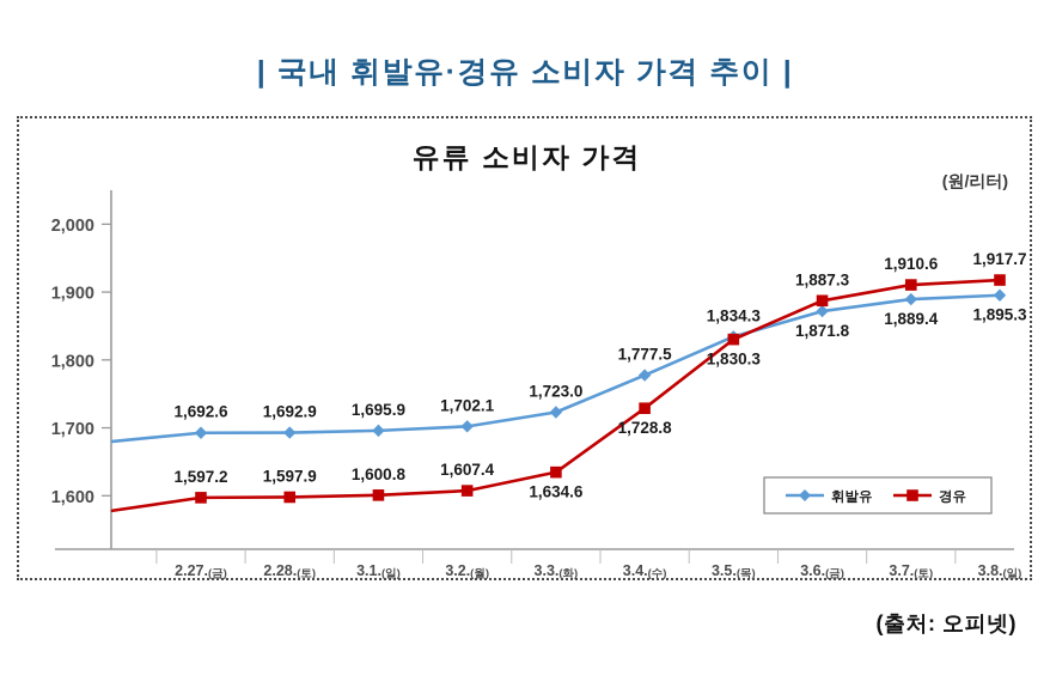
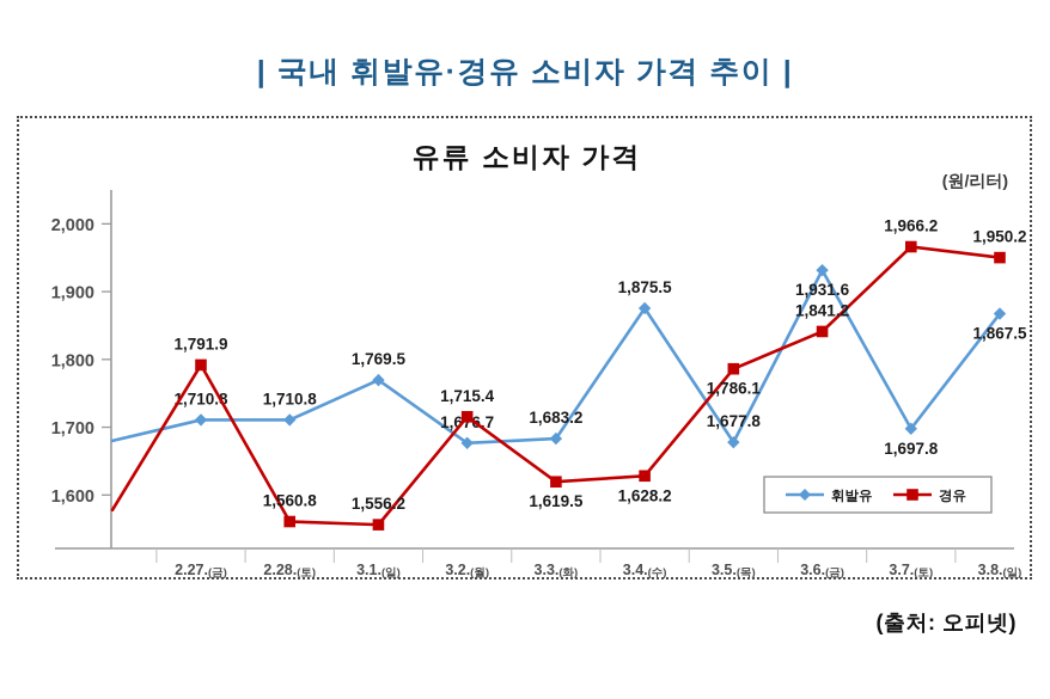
휘발유/2.27.(금): 1,692.6 -> 1,710.8
경유/2.27.(금): 1,597.2 -> 1,791.9
휘발유/2.28.(토): 1,692.9 -> 1,710.8
경유/2.28.(토): 1,597.9 -> 1,560.8
휘발유/3.1.(일): 1,695.9 -> 1,769.5
경유/3.1.(일): 1,600.8 -> 1,556.2
휘발유/3.2.(월): 1,702.1 -> 1,676.7
경유/3.2.(월): 1,607.4 -> 1,715.4
휘발유/3.3.(화): 1,723.0 -> 1,683.2
경유/3.3.(화): 1,634.6 -> 1,619.5
휘발유/3.4.(수): 1,777.5 -> 1,875.5
경유/3.4.(수): 1,728.8 -> 1,628.2
휘발유/3.5.(목): 1,834.3 -> 1,677.8
경유/3.5.(목): 1,830.3 -> 1,786.1
휘발유/3.6.(금): 1,871.8 -> 1,931.6
경유/3.6.(금): 1,887.3 -> 1,841.2
휘발유/3.7.(토): 1,889.4 -> 1,697.8
경유/3.7.(토): 1,910.6 -> 1,966.2
휘발유/3.8.(일): 1,895.3 -> 1,867.5
경유/3.8.(일): 1,917.7 -> 1,950.2
